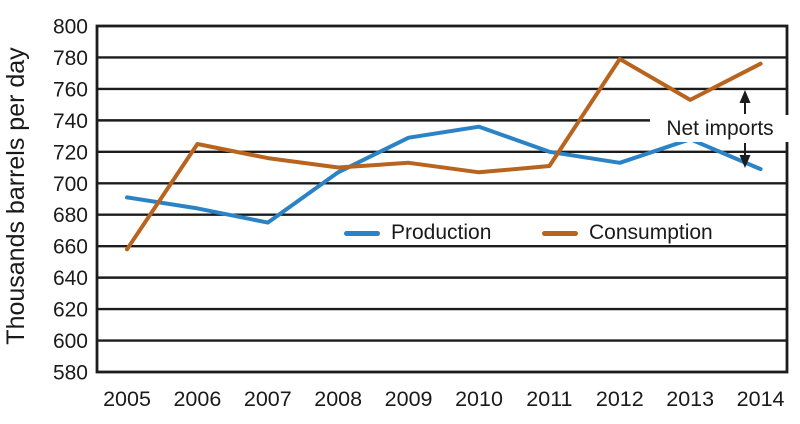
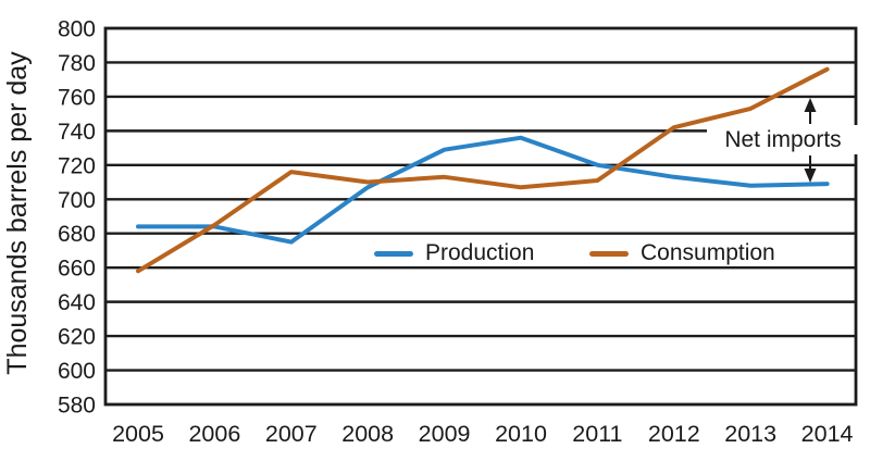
Production/2005: 691 -> 684
Consumption/2006: 725 -> 685
Consumption/2012: 779 -> 742
Production/2013: 728 -> 708
